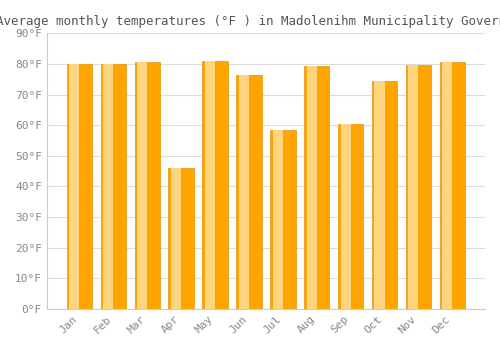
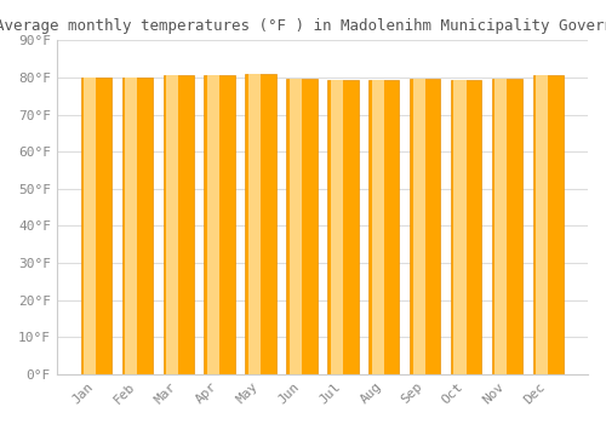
Apr: 46.0°F -> 80.6°F
Jun: 76.5°F -> 79.7°F
Jul: 58.5°F -> 79.3°F
Sep: 60.5°F -> 79.5°F
Oct: 74.5°F -> 79.3°F
